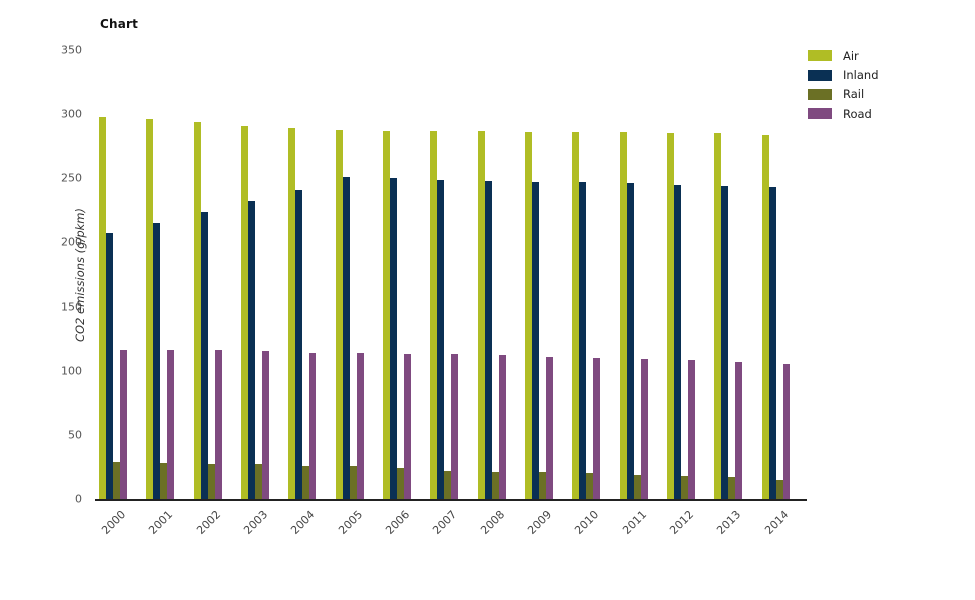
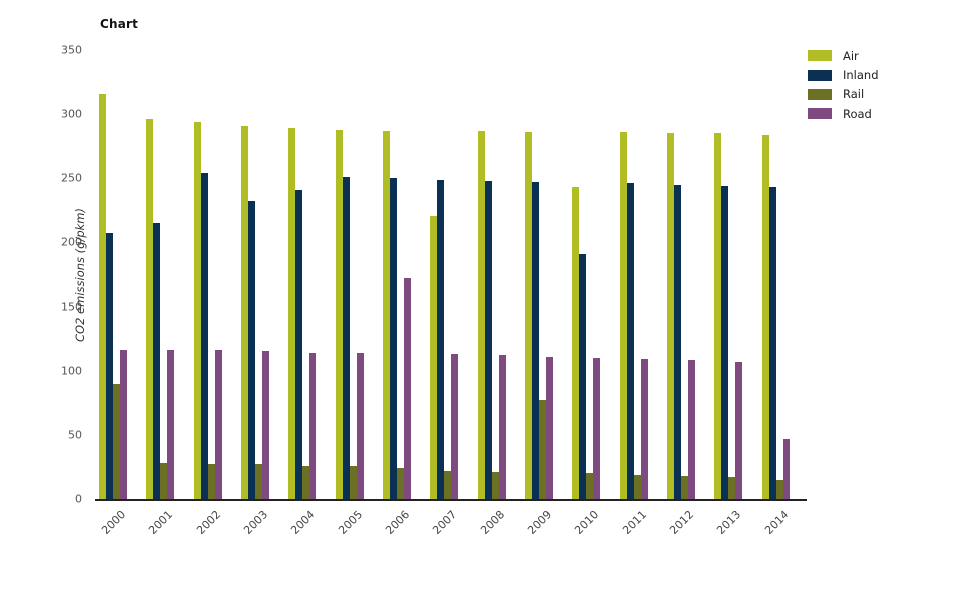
Air/2000: 298 -> 316
Rail/2000: 29 -> 90
Inland/2002: 224 -> 254
Road/2006: 113 -> 172
Air/2007: 287 -> 221
Rail/2009: 21 -> 77
Air/2010: 286 -> 243
Inland/2010: 247 -> 191
Road/2014: 105 -> 47
